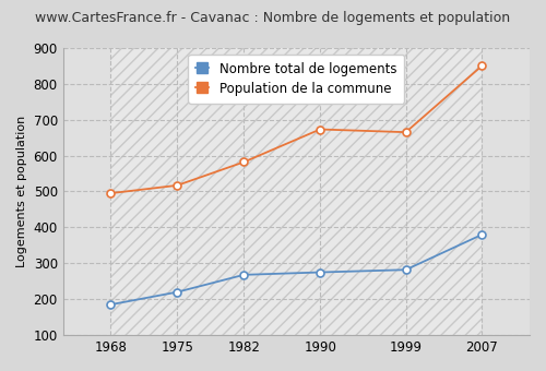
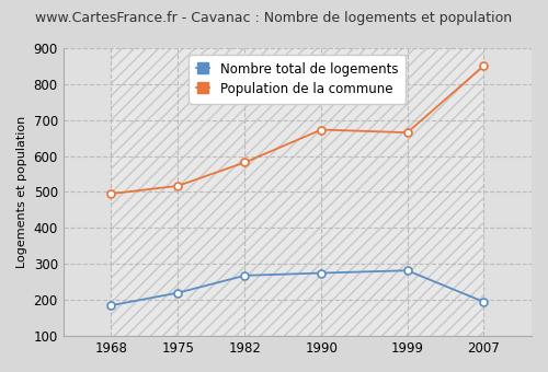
Nombre total de logements/2007: 380 -> 195
